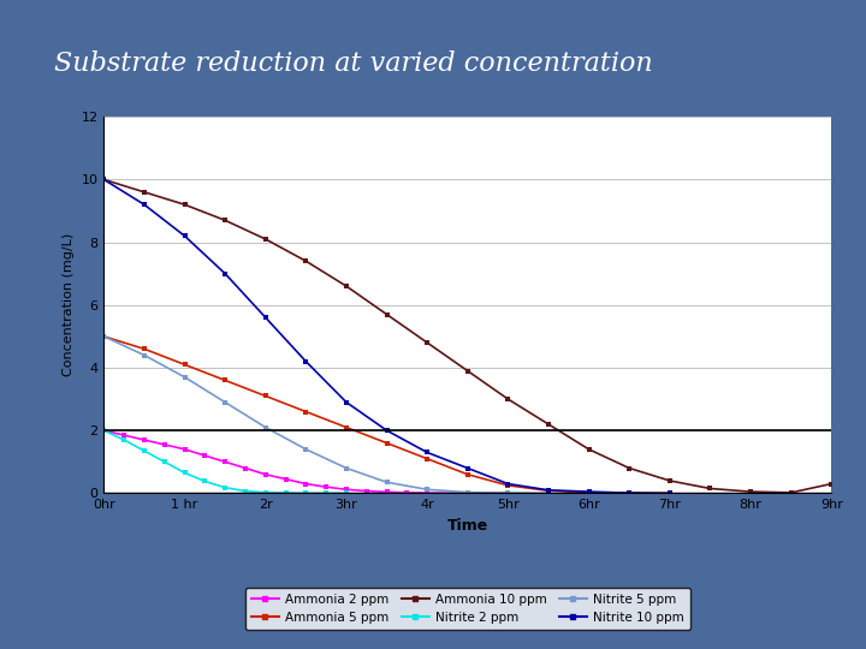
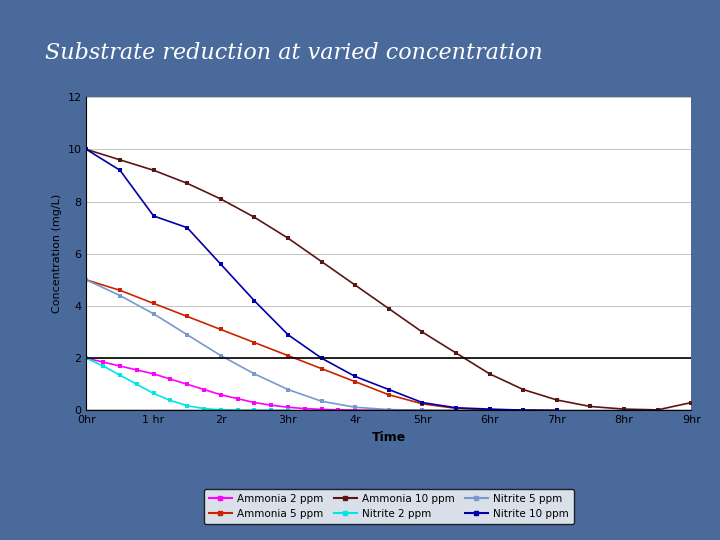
Nitrite 10 ppm/1 hr: 8.20 -> 7.45
